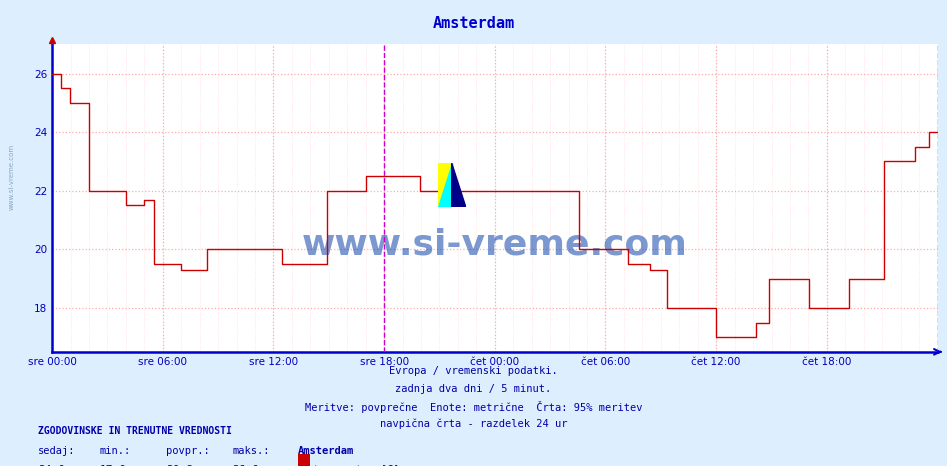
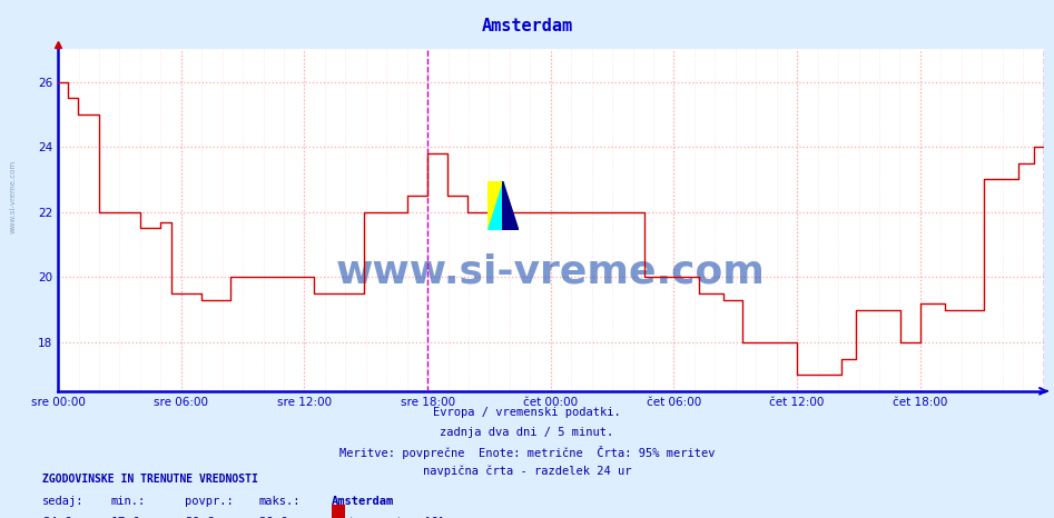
sre 18:00: 22.5 -> 23.8
čet 18:00: 18.0 -> 19.2
